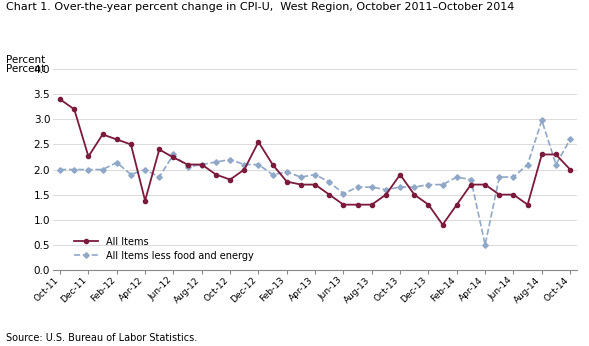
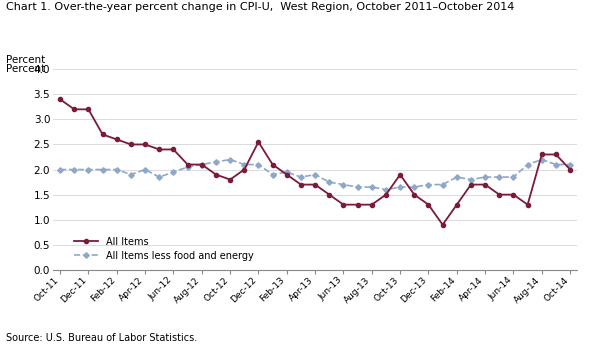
All Items/Dec-11: 2.26 -> 3.20
All Items less food and energy/Feb-12: 2.14 -> 2.00
All Items/Apr-12: 1.38 -> 2.50
All Items/Jun-12: 2.24 -> 2.40
All Items less food and energy/Jun-12: 2.30 -> 1.95
All Items/Feb-13: 1.76 -> 1.90
All Items less food and energy/Jun-13: 1.52 -> 1.70
All Items less food and energy/Apr-14: 0.50 -> 1.85
All Items less food and energy/Aug-14: 2.98 -> 2.20
All Items less food and energy/Oct-14: 2.60 -> 2.10
